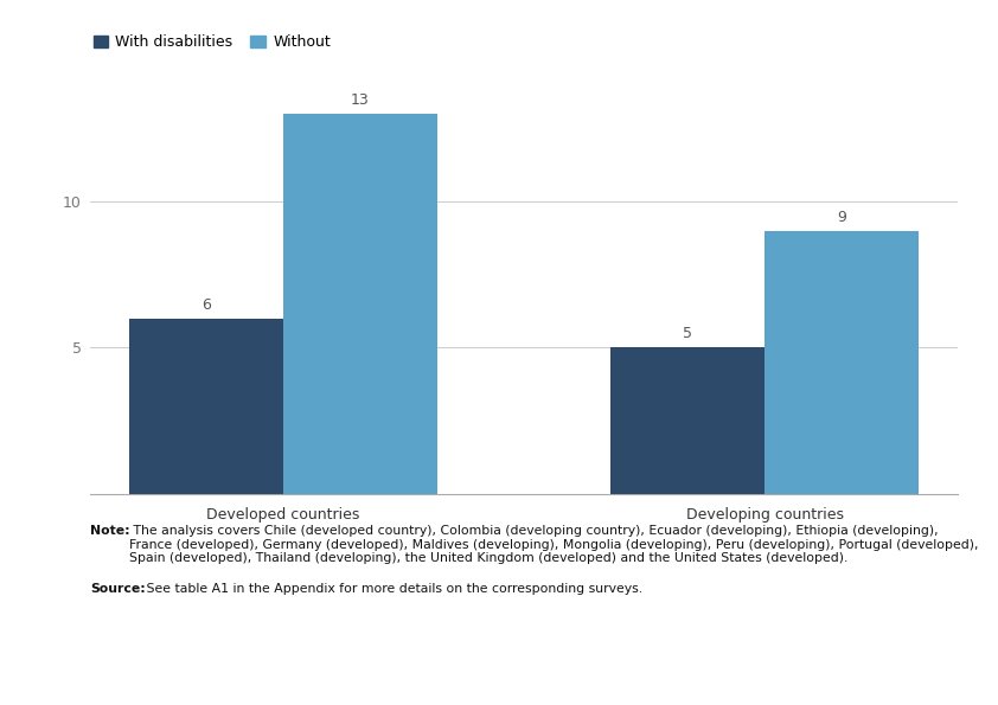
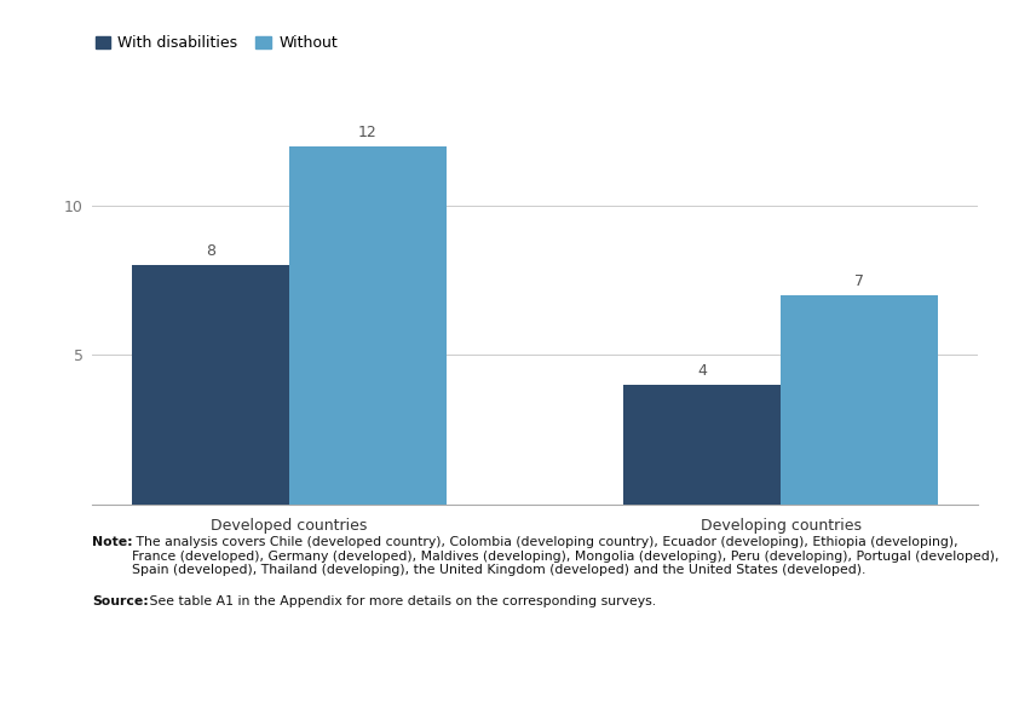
With disabilities/Developed countries: 6 -> 8
Without/Developed countries: 13 -> 12
With disabilities/Developing countries: 5 -> 4
Without/Developing countries: 9 -> 7
